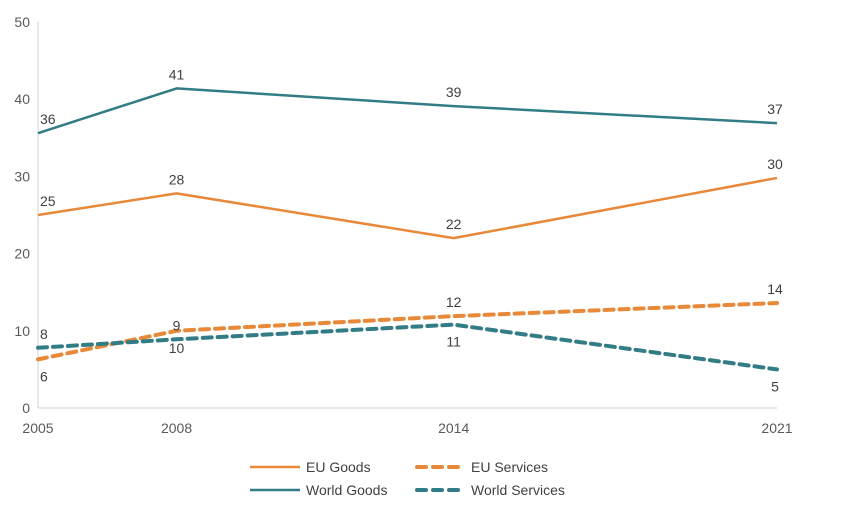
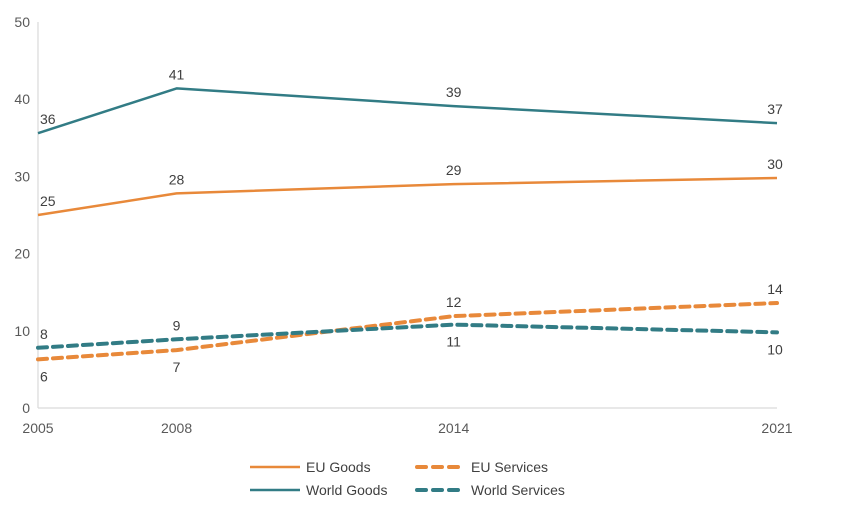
EU Services/2008: 10 -> 7
EU Goods/2014: 22 -> 29
World Services/2021: 5 -> 10
